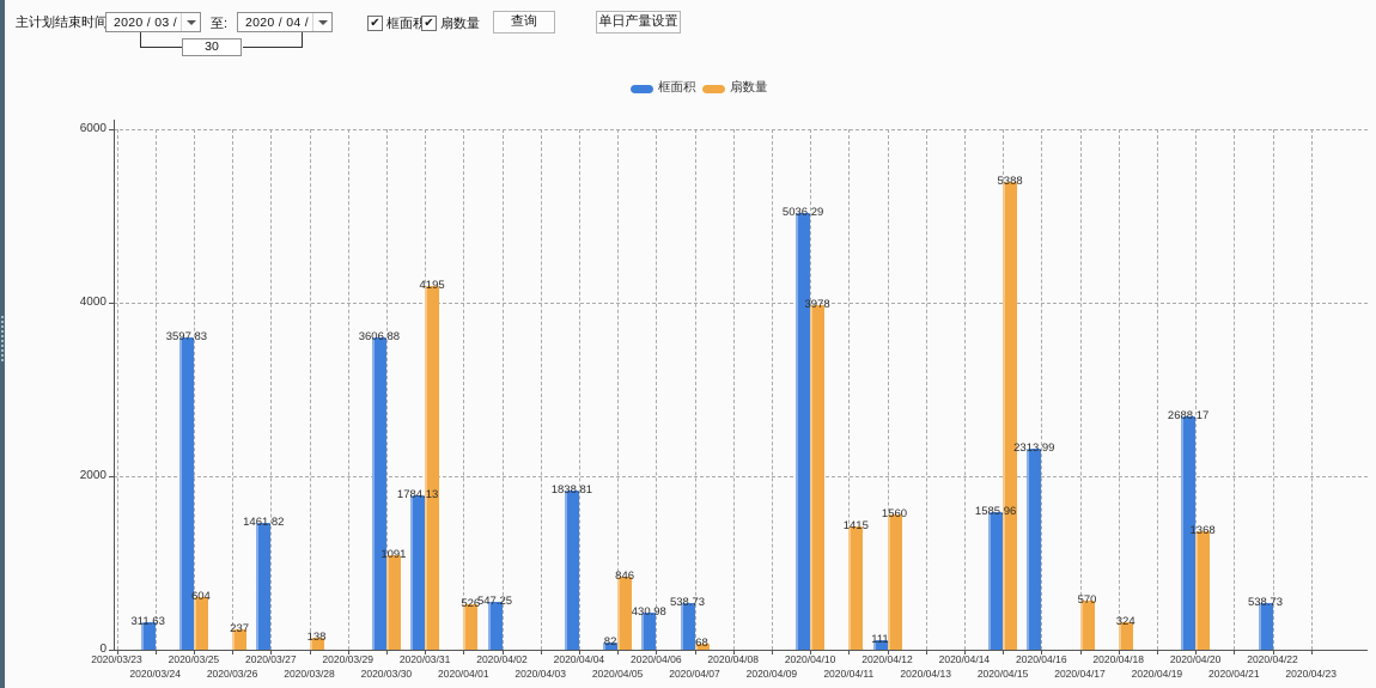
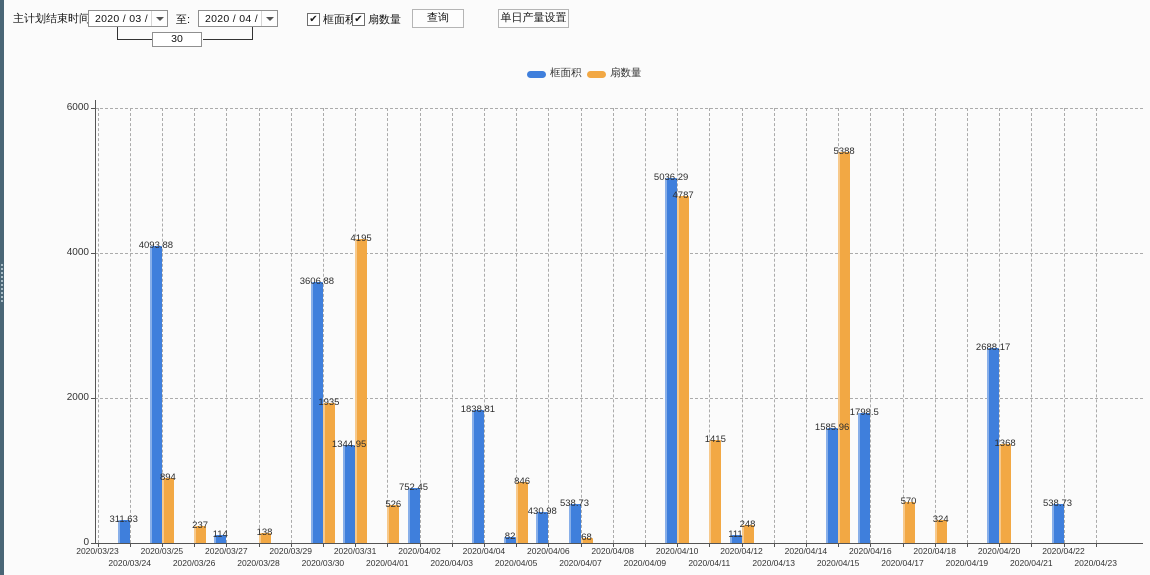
框面积/2020/03/25: 3597.83 -> 4093.88
扇数量/2020/03/25: 604 -> 894
框面积/2020/03/27: 1461.82 -> 114
扇数量/2020/03/30: 1091 -> 1935
框面积/2020/03/31: 1784.13 -> 1344.95
框面积/2020/04/02: 547.25 -> 752.45
扇数量/2020/04/10: 3978 -> 4787
扇数量/2020/04/12: 1560 -> 248
框面积/2020/04/16: 2313.99 -> 1798.5
